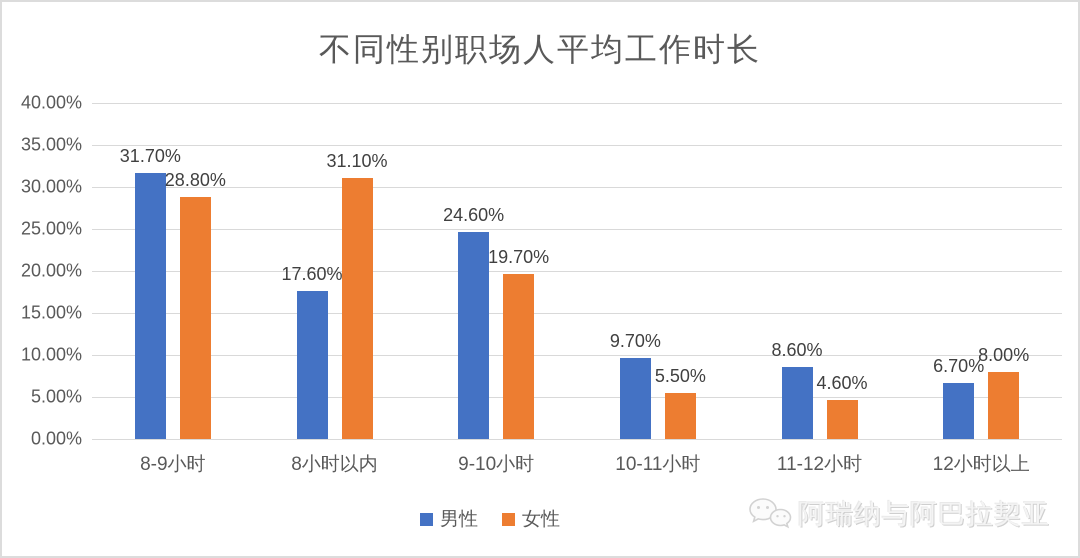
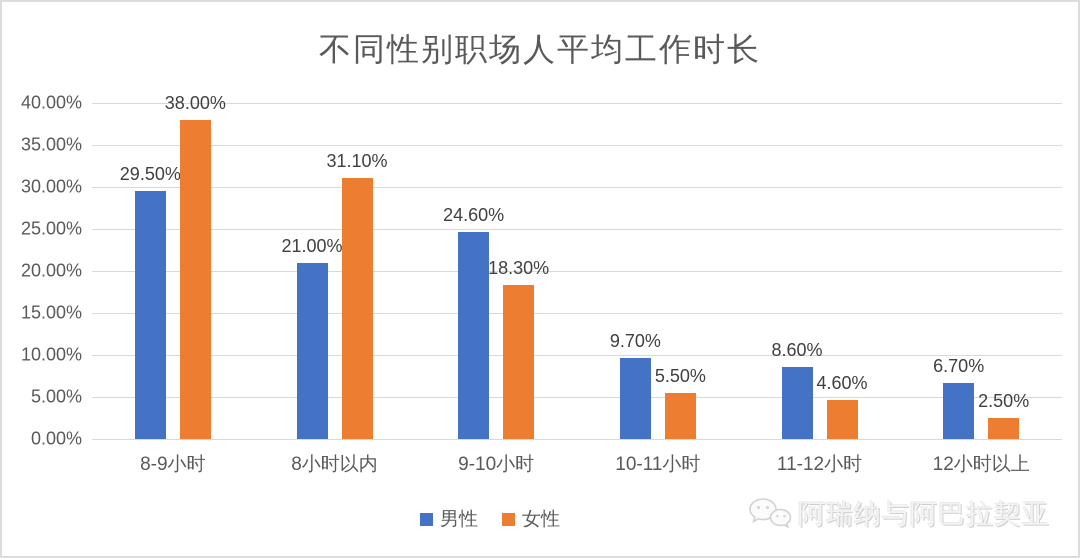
男性/8-9小时: 31.70% -> 29.50%
女性/8-9小时: 28.80% -> 38.00%
男性/8小时以内: 17.60% -> 21.00%
女性/9-10小时: 19.70% -> 18.30%
女性/12小时以上: 8.00% -> 2.50%
